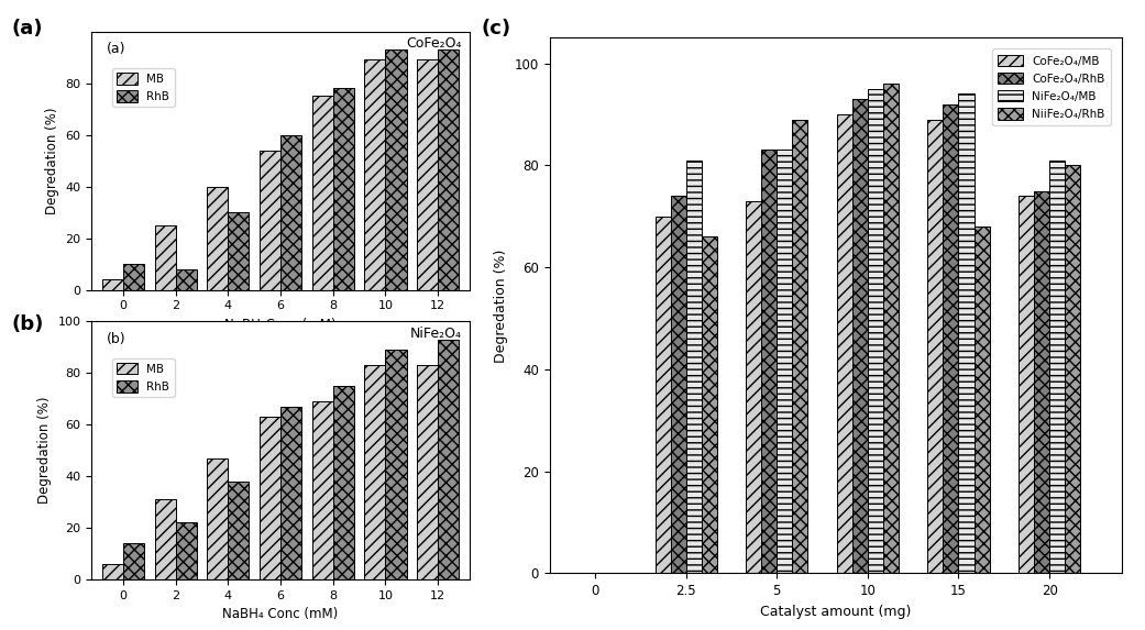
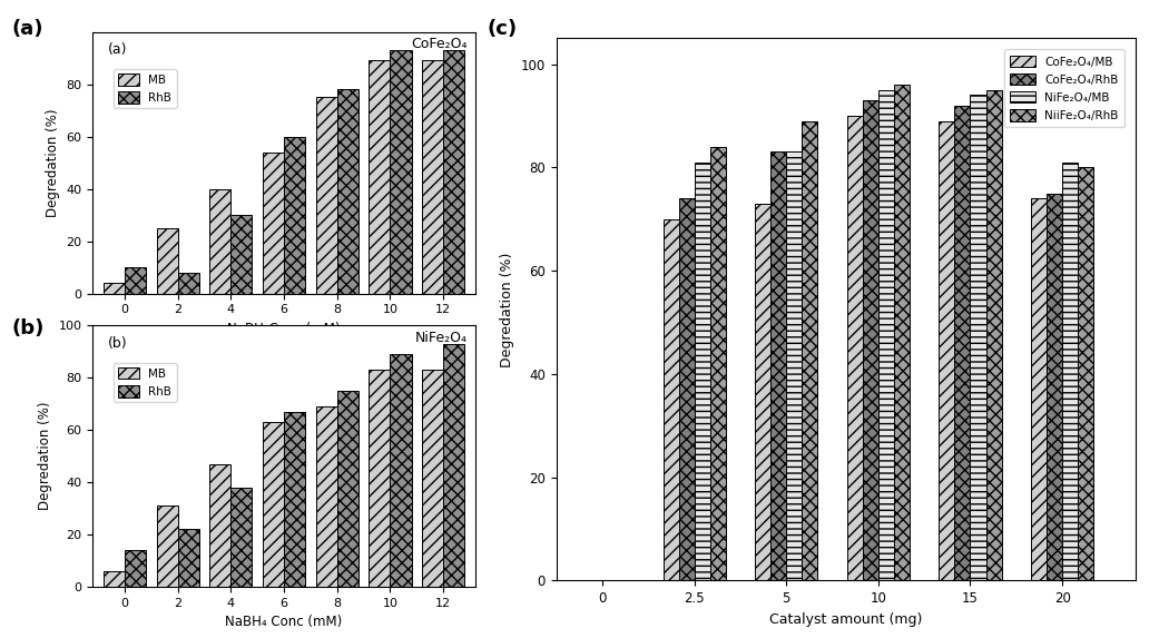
NiiFe₂O₄/RhB/2.5: 66 -> 84
NiiFe₂O₄/RhB/15: 68 -> 95
